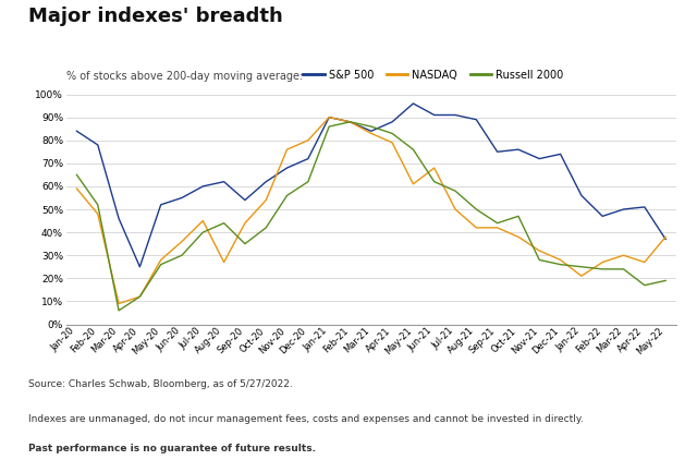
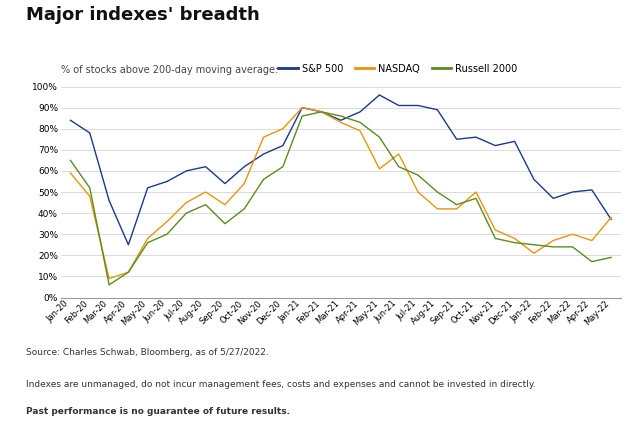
NASDAQ/Aug-20: 27% -> 50%
NASDAQ/Oct-21: 38% -> 50%
